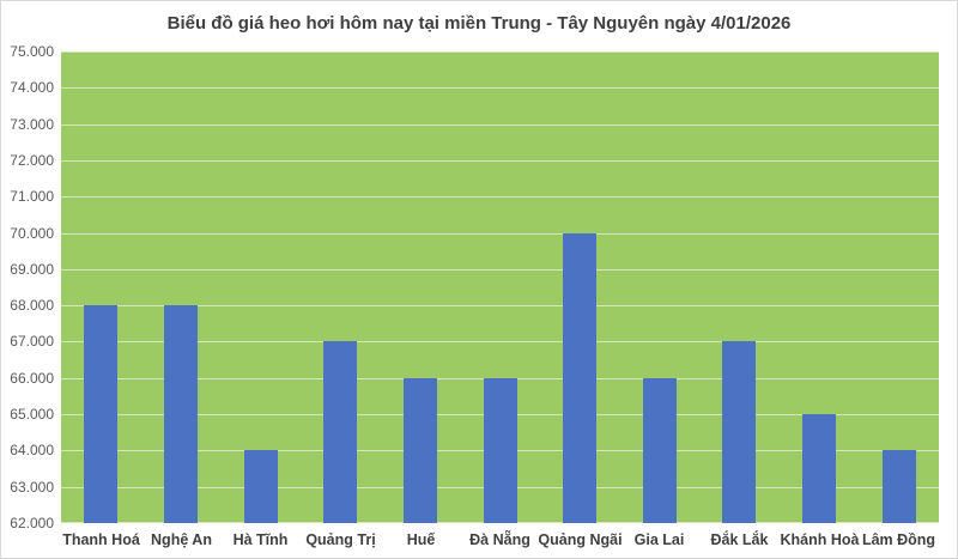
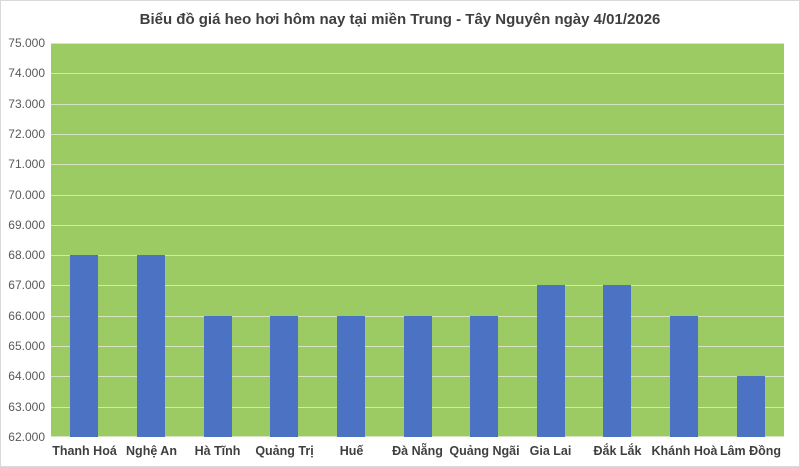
Hà Tĩnh: 64000 -> 66000
Quảng Trị: 67000 -> 66000
Quảng Ngãi: 70000 -> 66000
Gia Lai: 66000 -> 67000
Khánh Hoà: 65000 -> 66000
